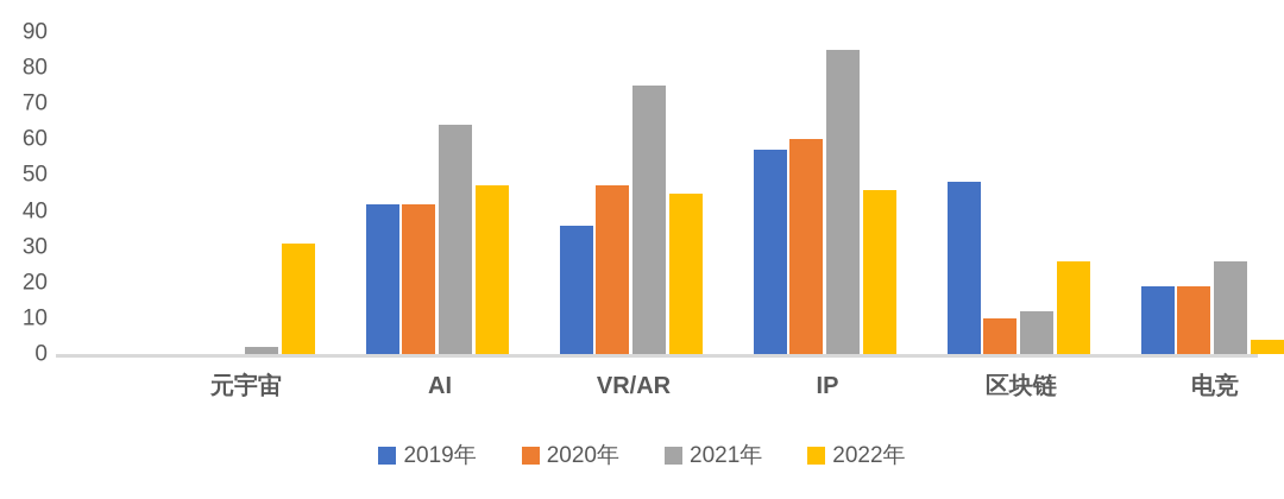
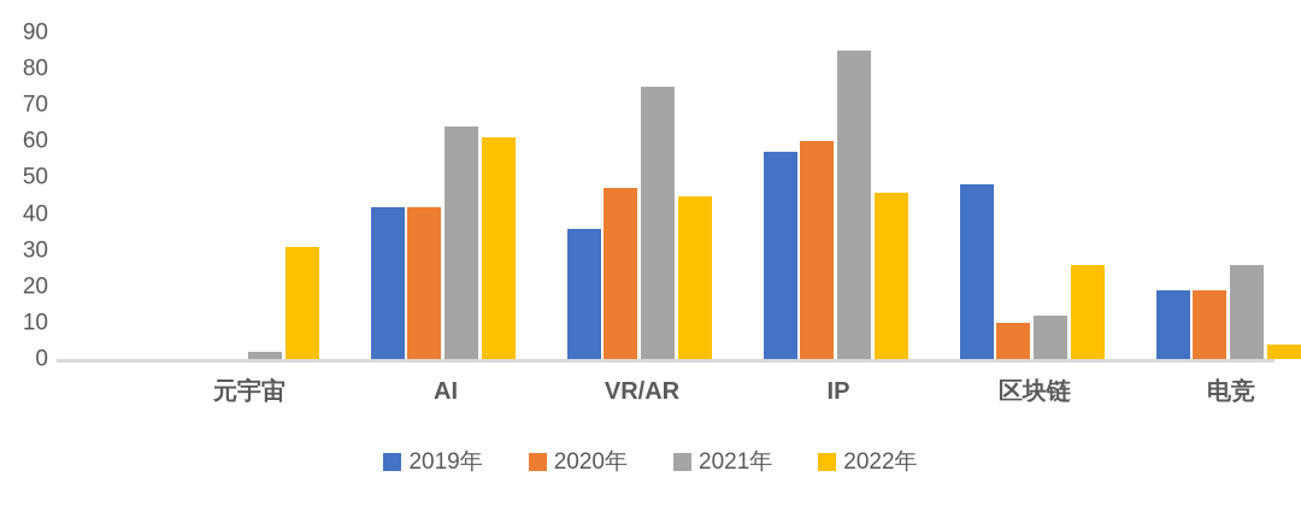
2022年/AI: 47 -> 61
